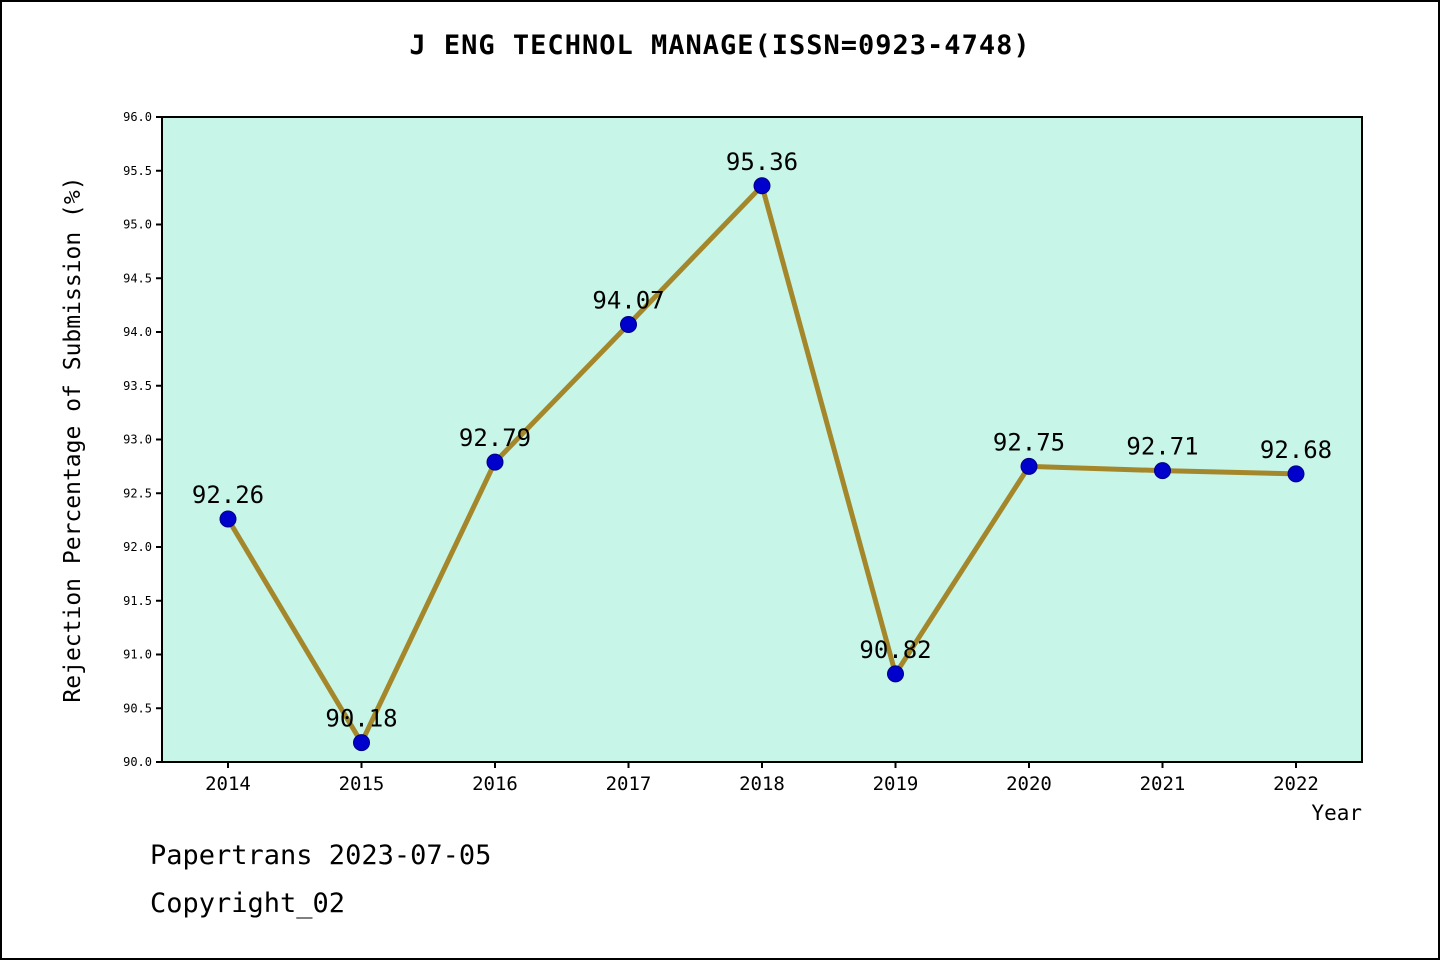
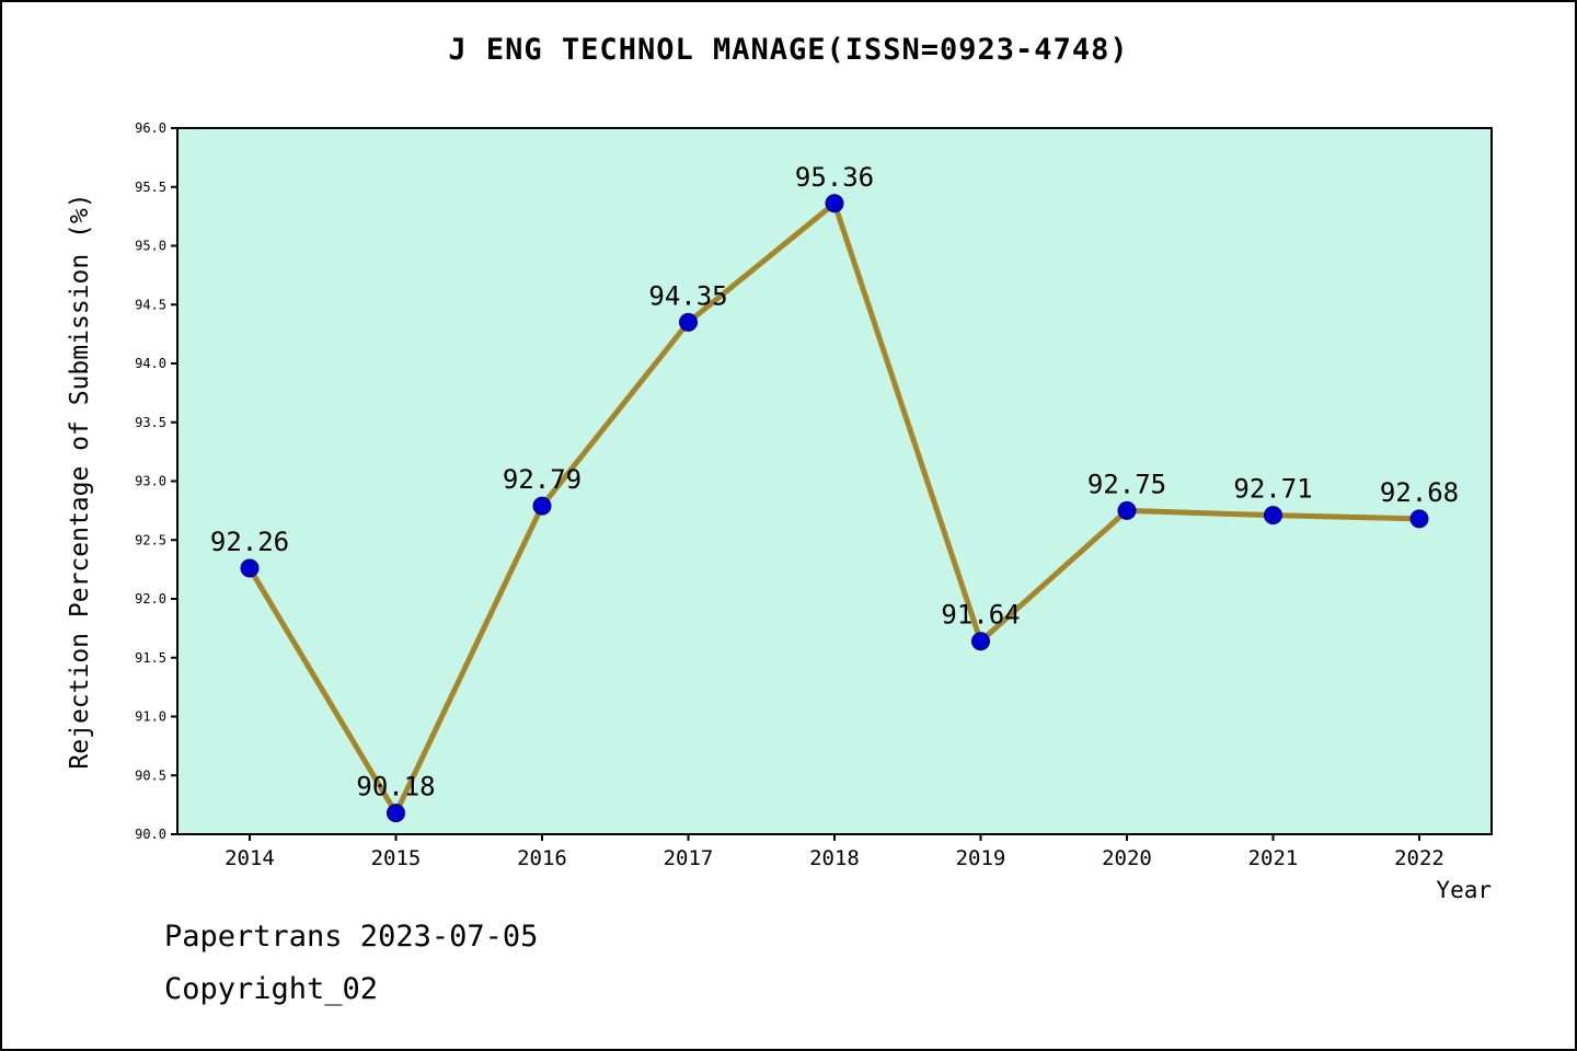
2017: 94.07 -> 94.35
2019: 90.82 -> 91.64
